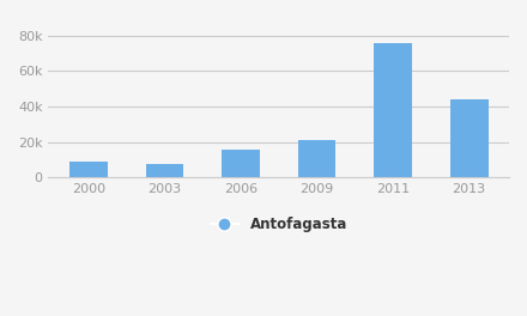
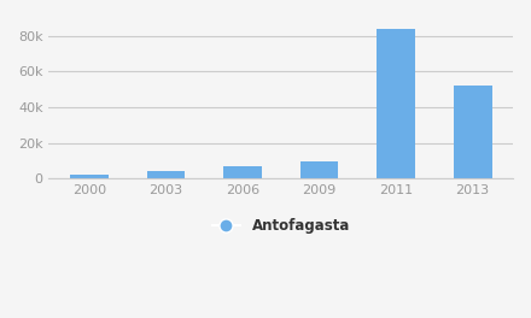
2000: 9k -> 2k
2003: 8k -> 4k
2006: 16k -> 7k
2009: 21k -> 10k
2011: 76k -> 84k
2013: 44k -> 52k
